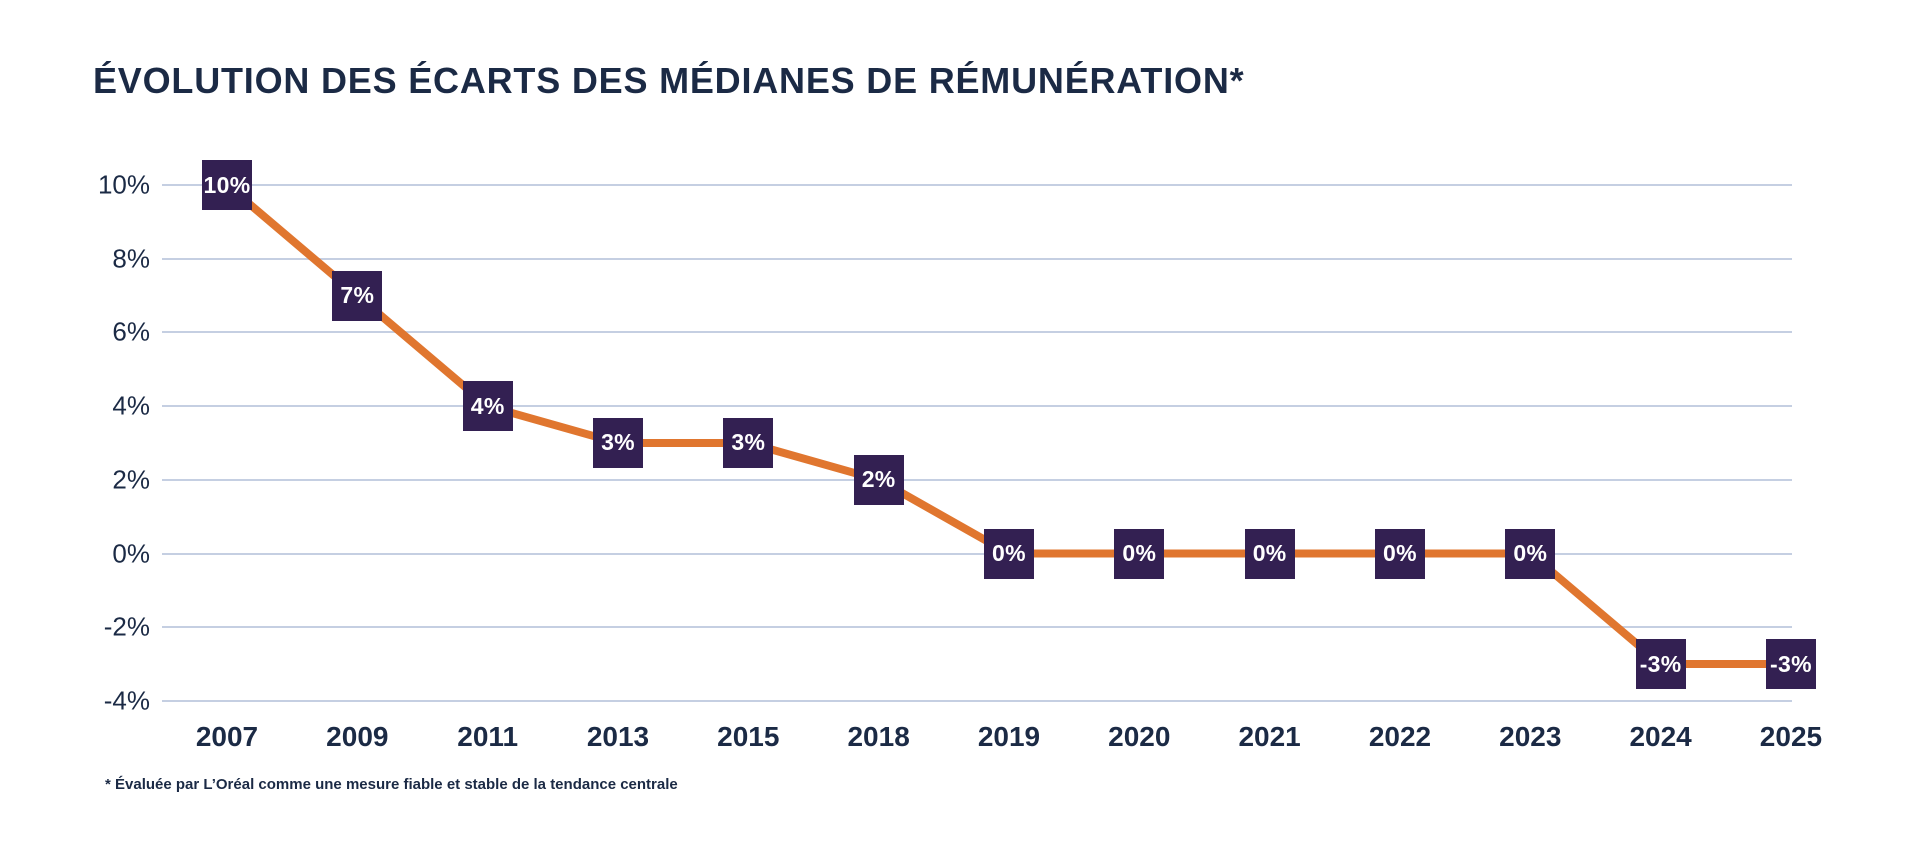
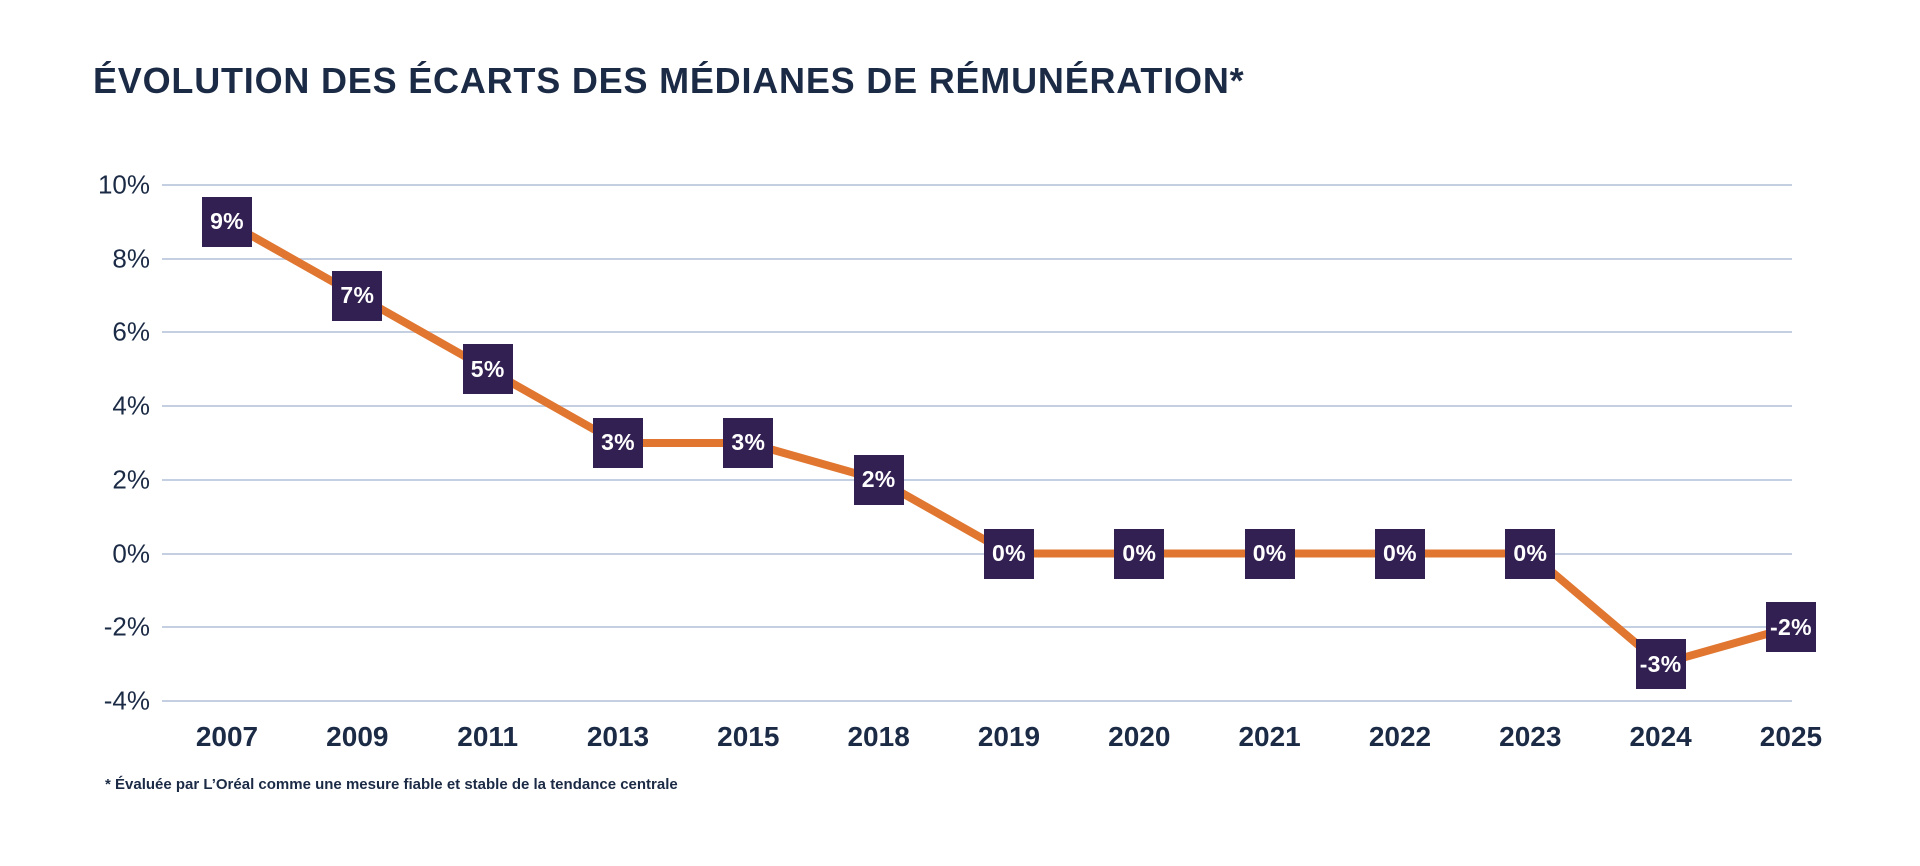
2007: 10% -> 9%
2011: 4% -> 5%
2025: -3% -> -2%
